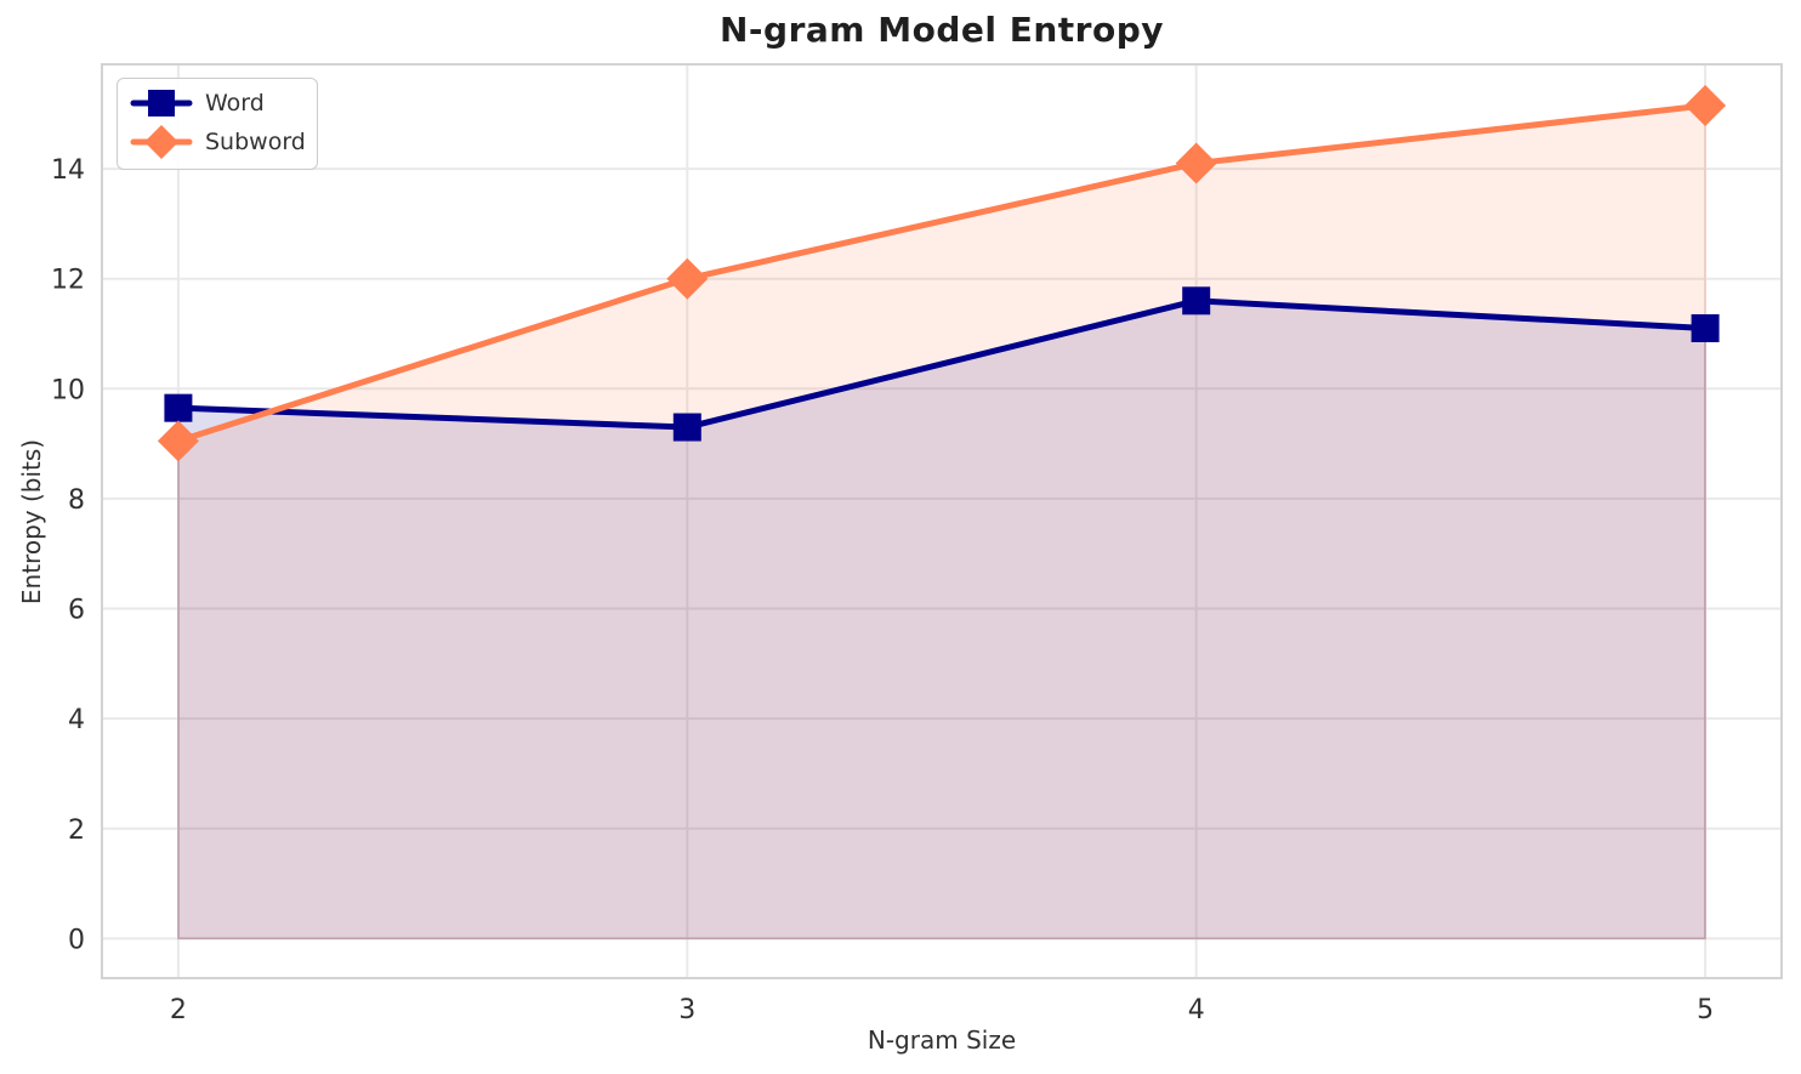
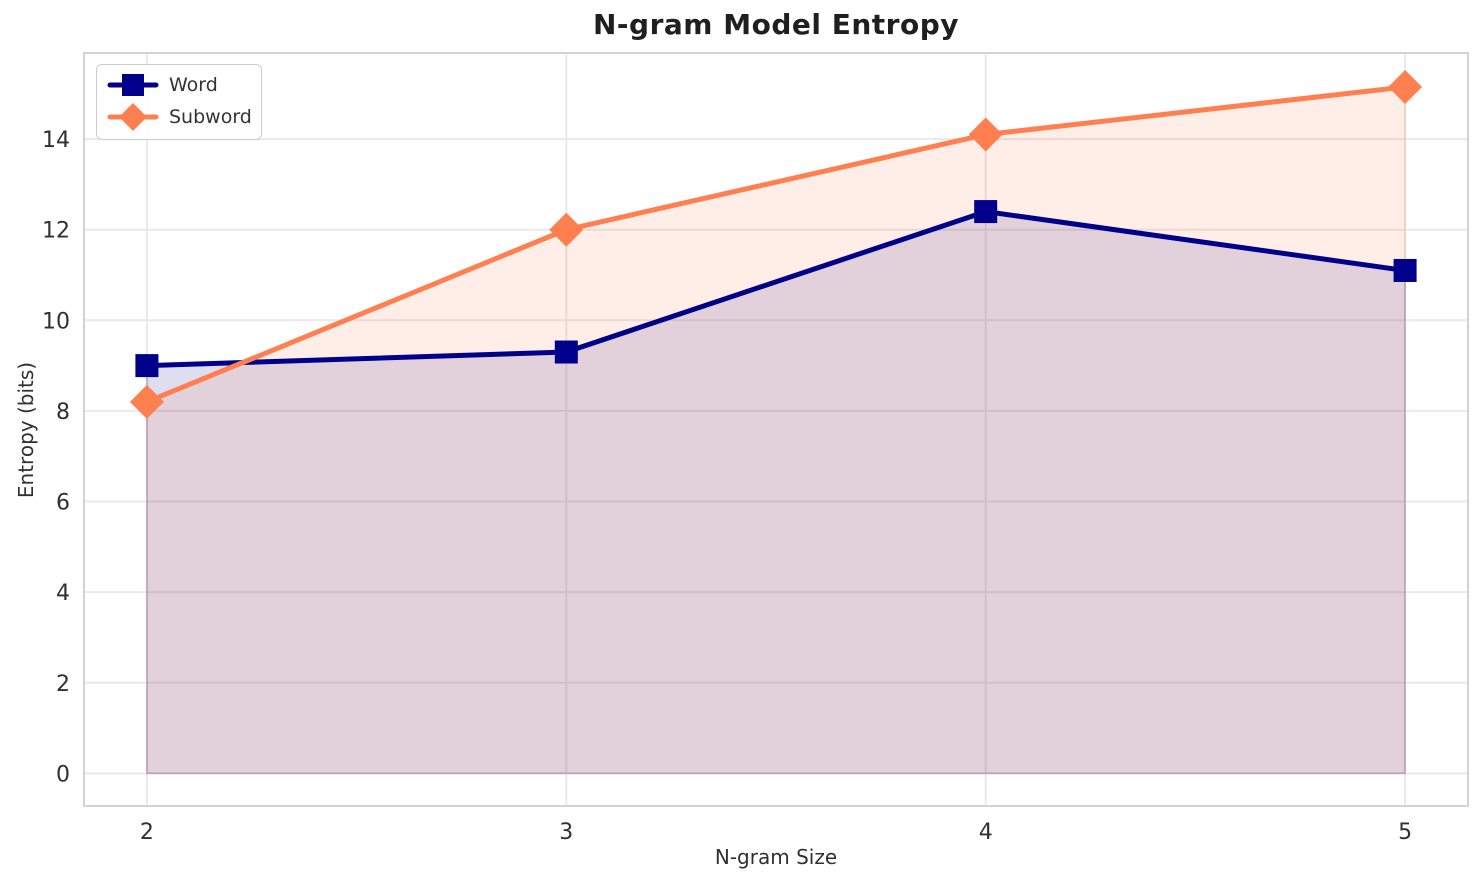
Word/2: 9.7 -> 9.0
Subword/2: 9.1 -> 8.2
Word/4: 11.6 -> 12.4
